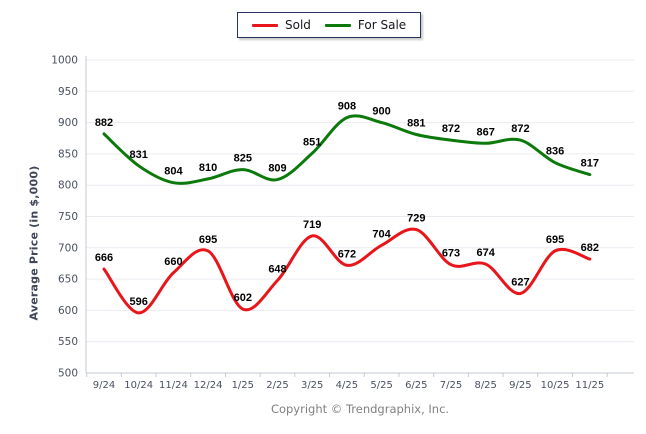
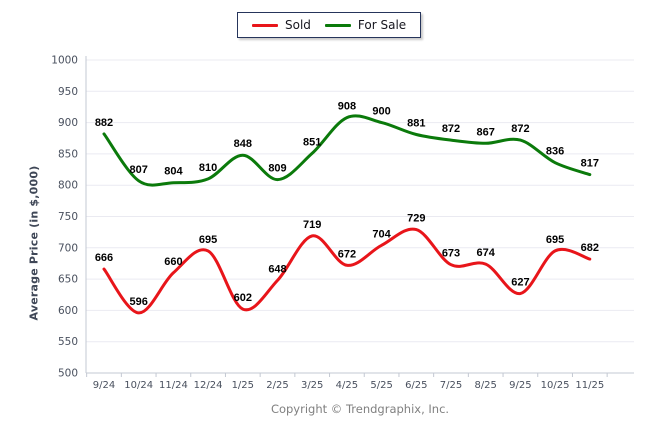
For Sale/10/24: 831 -> 807
For Sale/1/25: 825 -> 848
